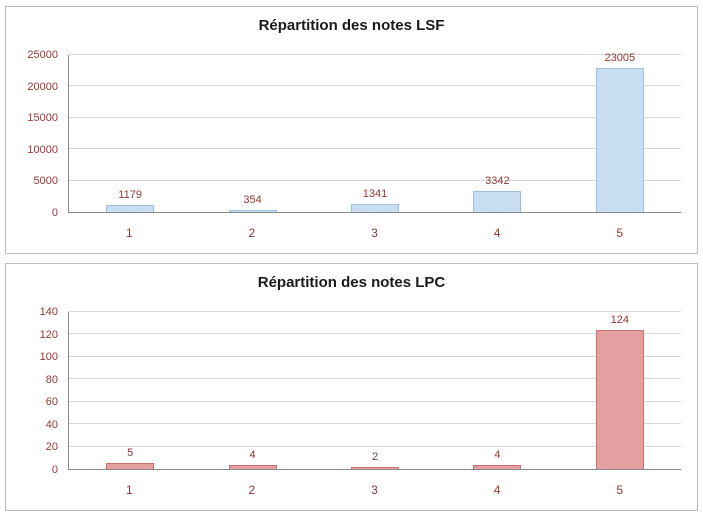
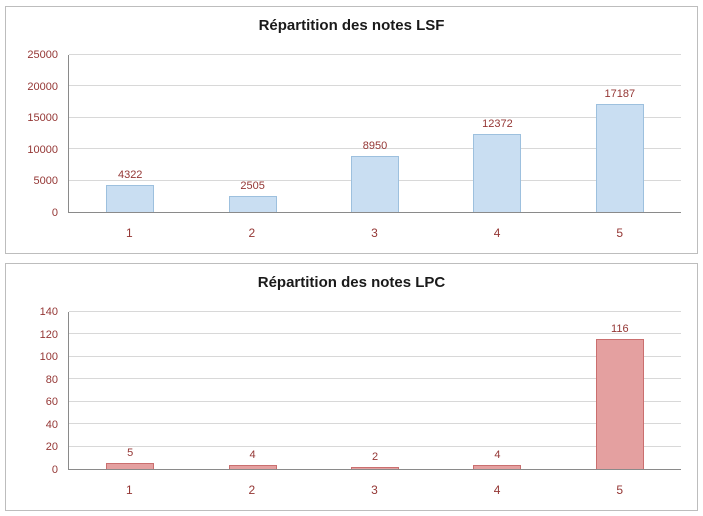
Répartition des notes LSF/1: 1179 -> 4322
Répartition des notes LSF/2: 354 -> 2505
Répartition des notes LSF/3: 1341 -> 8950
Répartition des notes LSF/4: 3342 -> 12372
Répartition des notes LSF/5: 23005 -> 17187
Répartition des notes LPC/5: 124 -> 116
